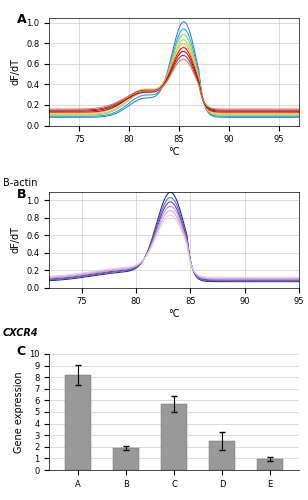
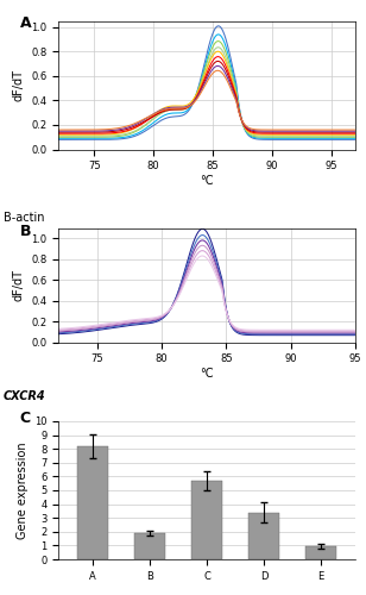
D: 2.5 -> 3.4
